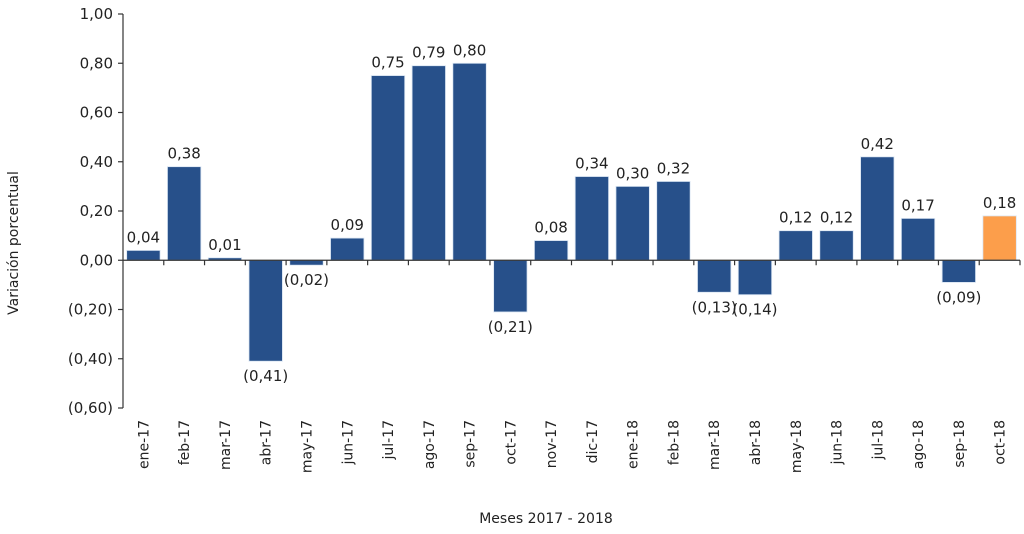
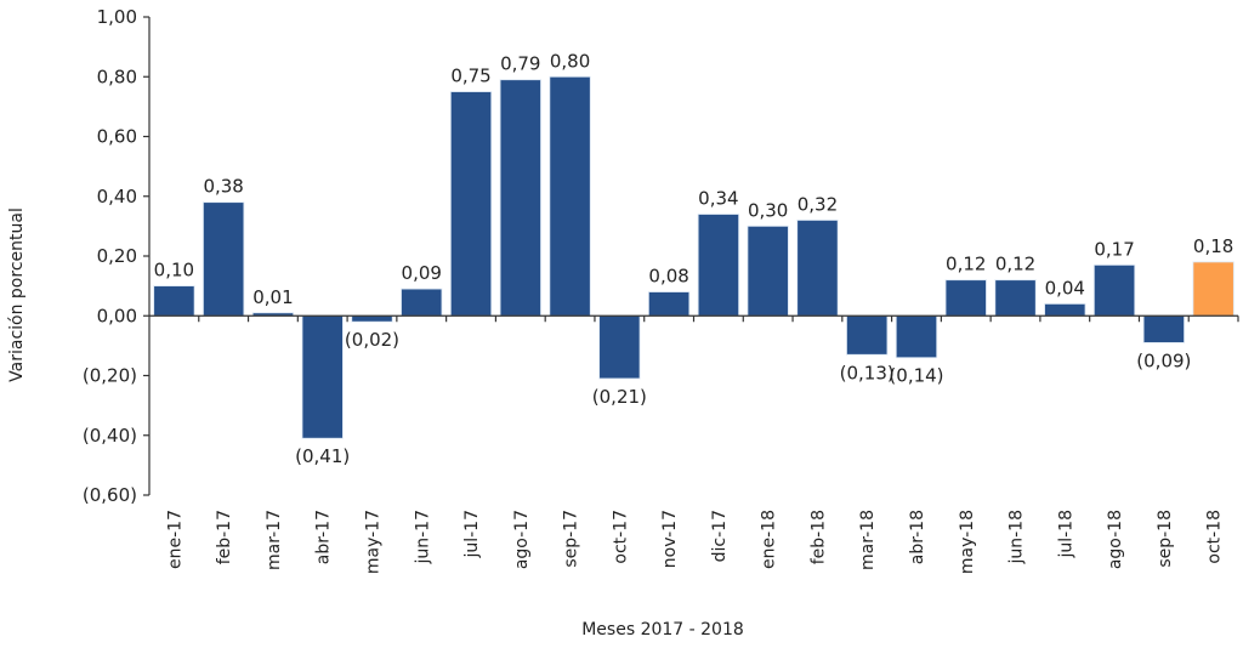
ene-17: 0,04 -> 0,10
jul-18: 0,42 -> 0,04
